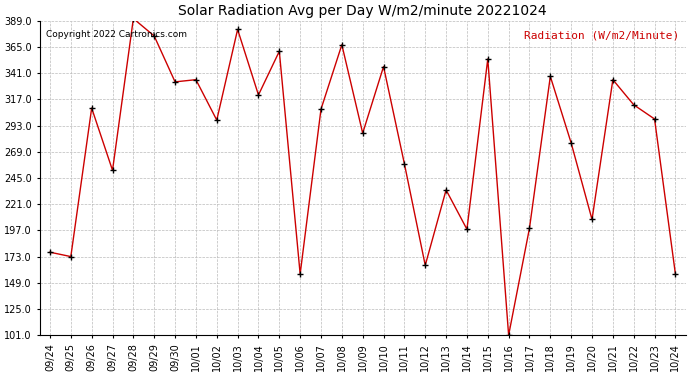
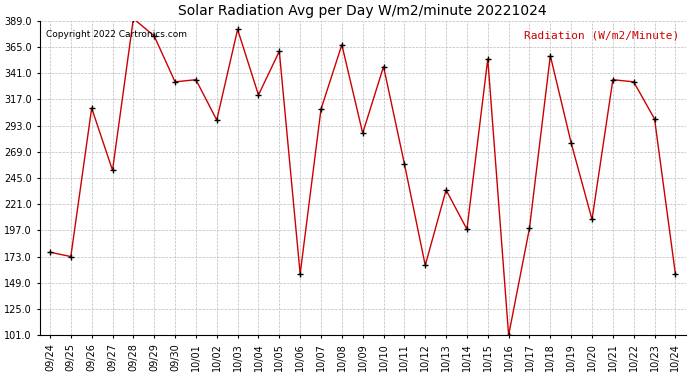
10/18: 338 -> 357
10/22: 312 -> 333
